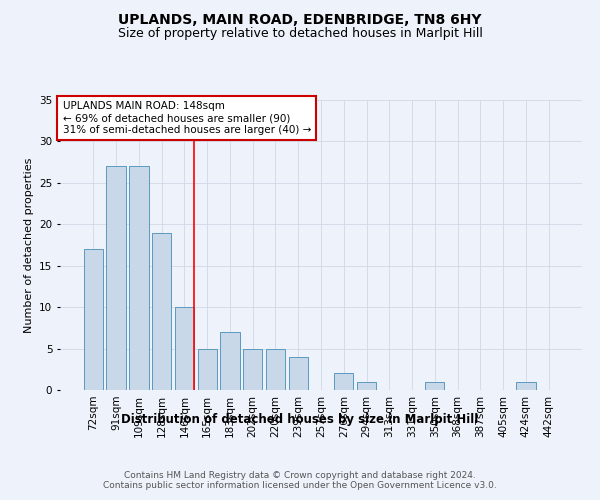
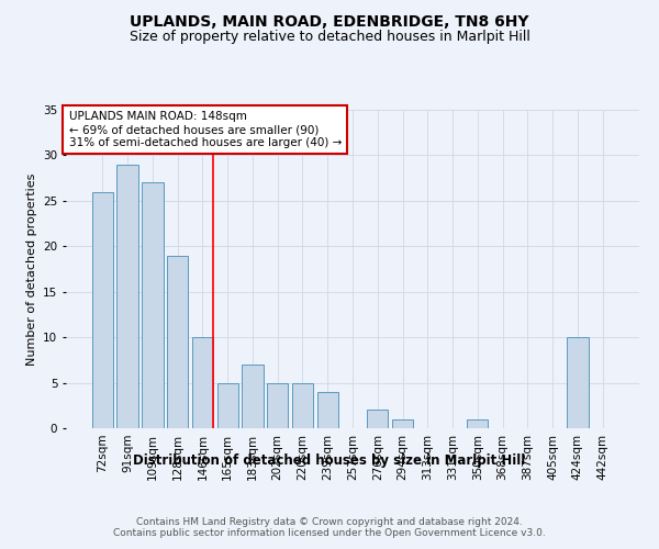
72sqm: 17 -> 26
91sqm: 27 -> 29
424sqm: 1 -> 10
